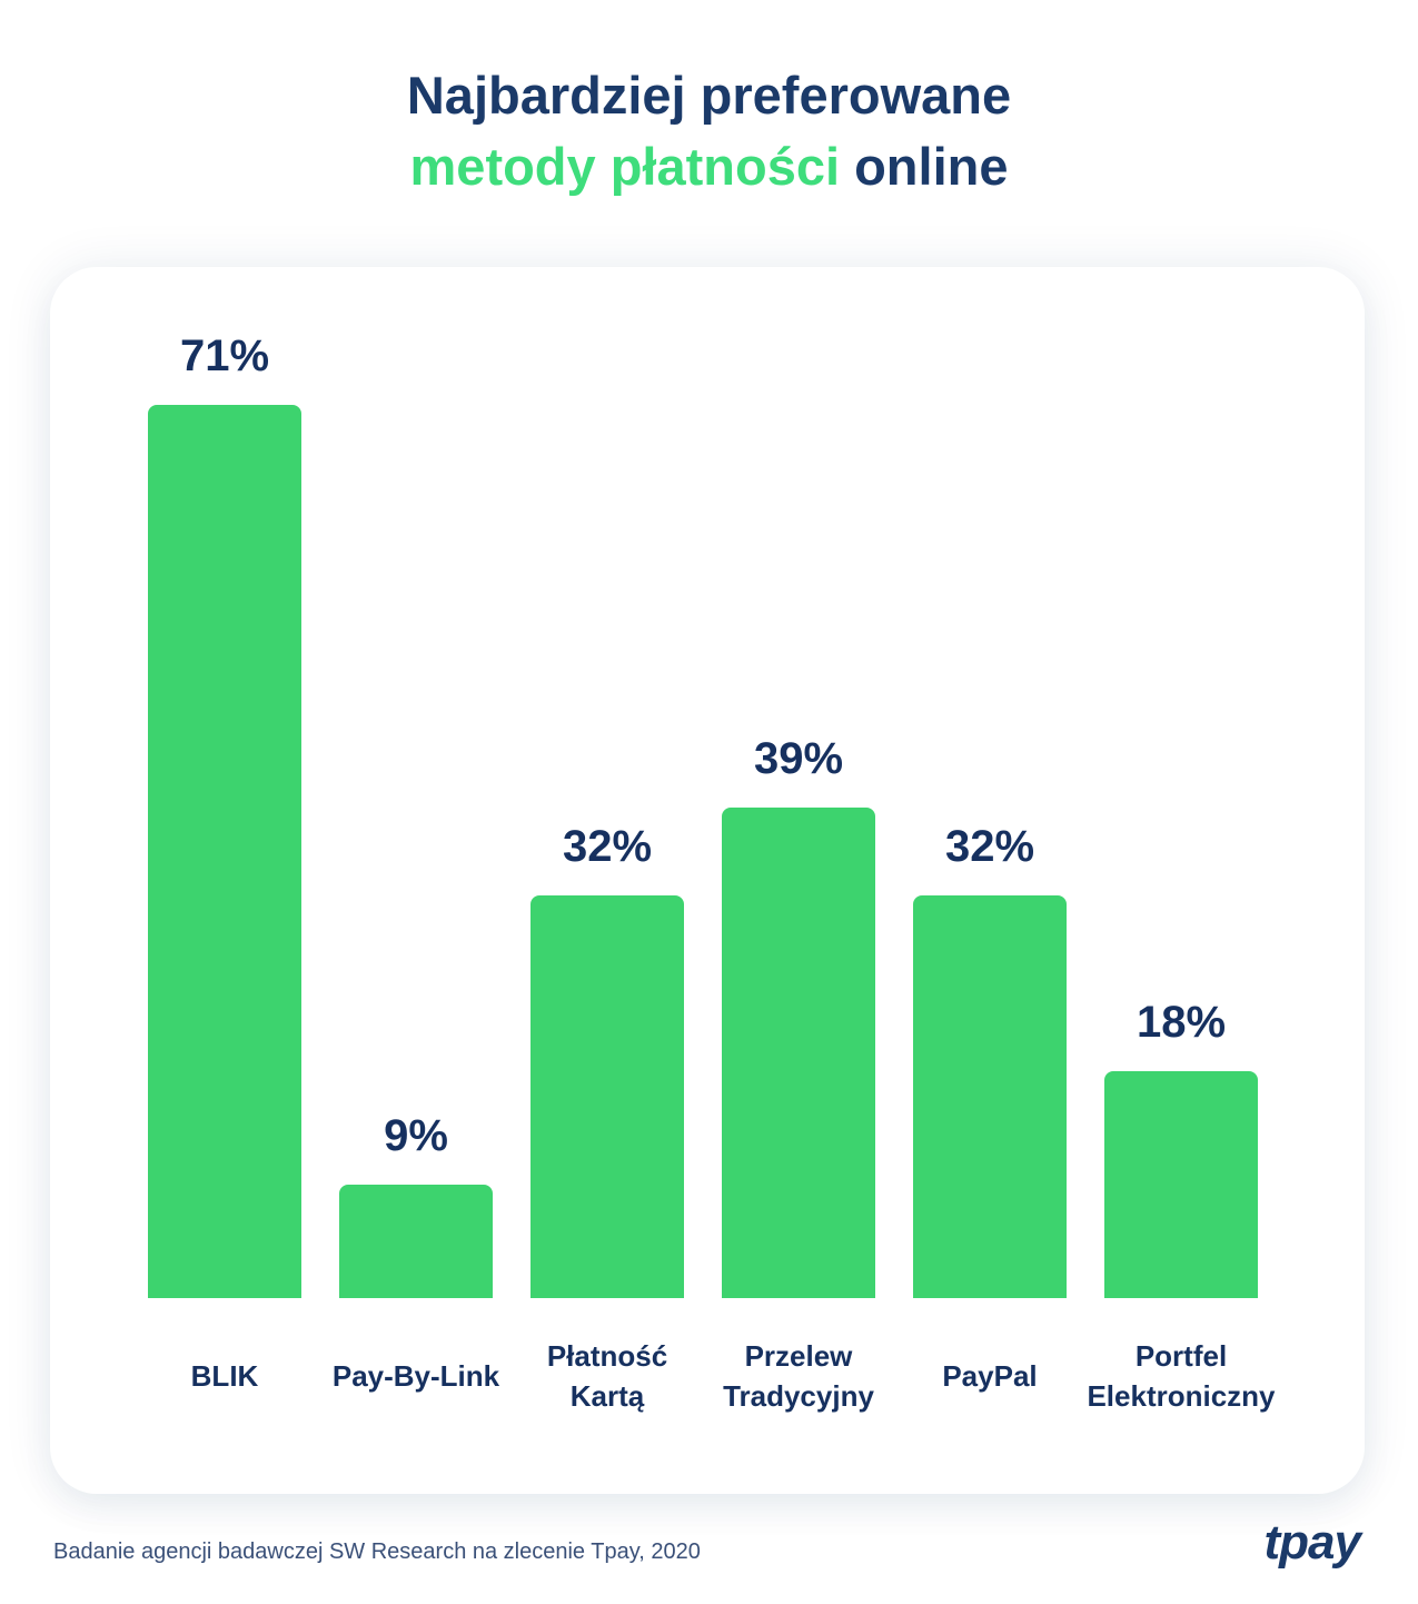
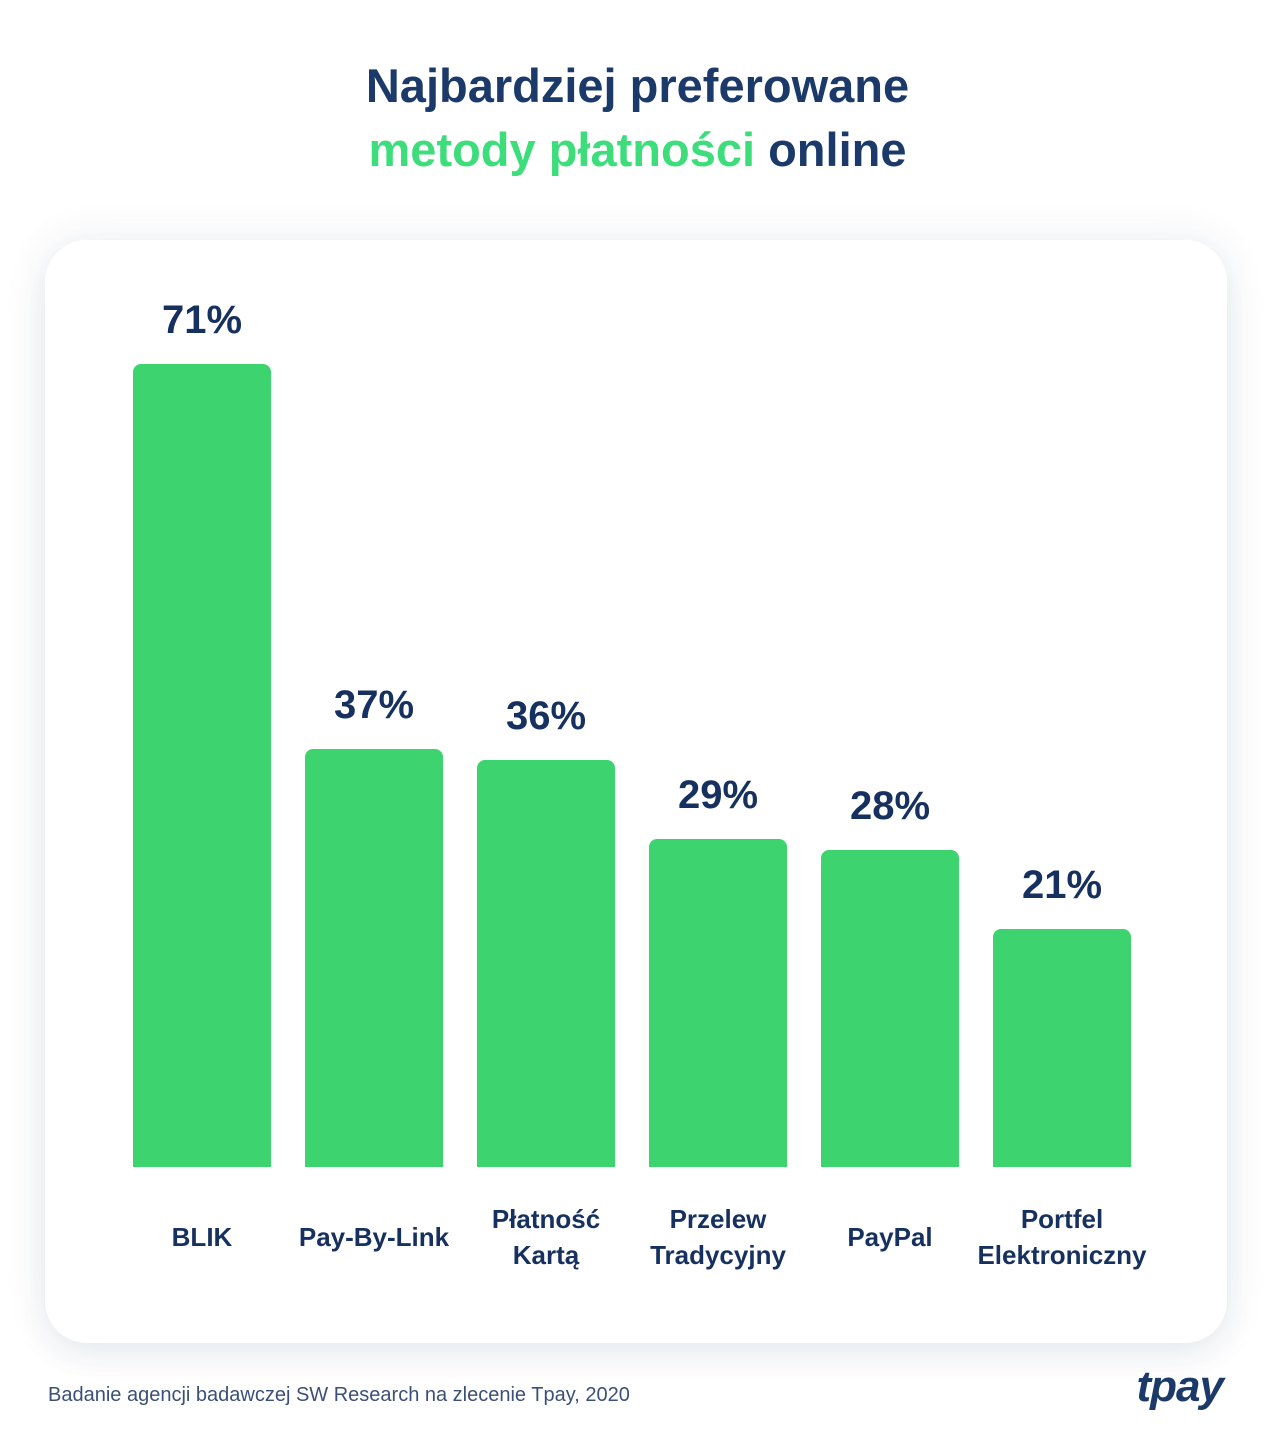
Pay-By-Link: 9% -> 37%
Płatność Kartą: 32% -> 36%
Przelew Tradycyjny: 39% -> 29%
PayPal: 32% -> 28%
Portfel Elektroniczny: 18% -> 21%
